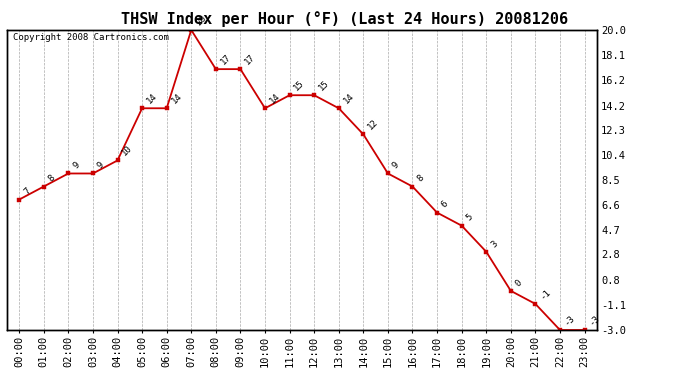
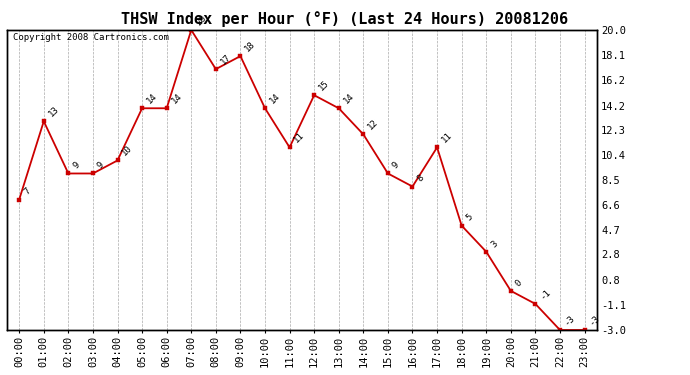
01:00: 8 -> 13
09:00: 17 -> 18
11:00: 15 -> 11
17:00: 6 -> 11
